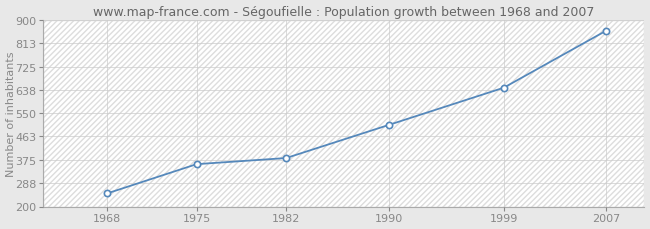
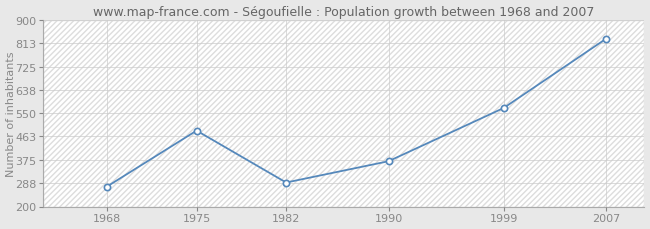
1968: 249 -> 275
1975: 359 -> 485
1982: 382 -> 290
1990: 506 -> 370
1999: 646 -> 570
2007: 860 -> 830
